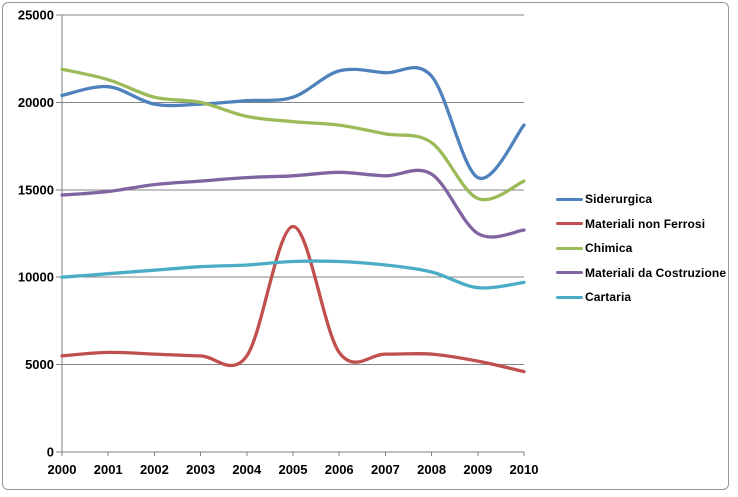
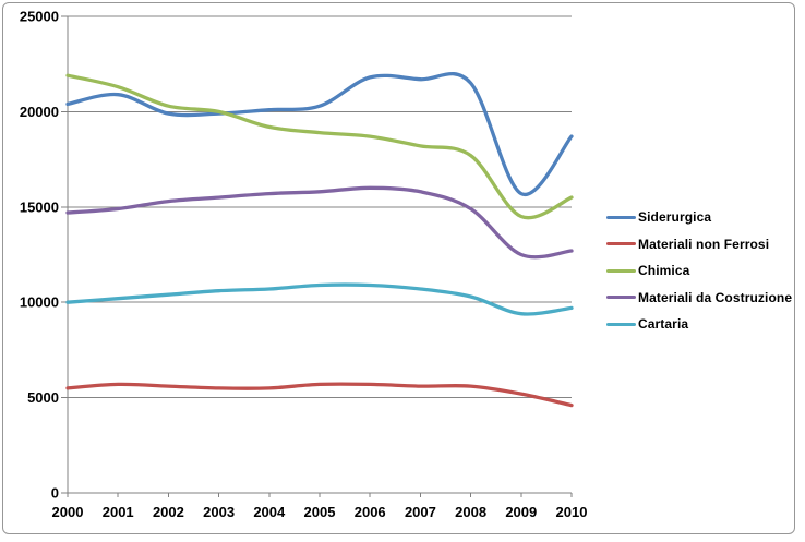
Materiali non Ferrosi/2005: 12900 -> 5700
Materiali da Costruzione/2008: 15900 -> 14900
